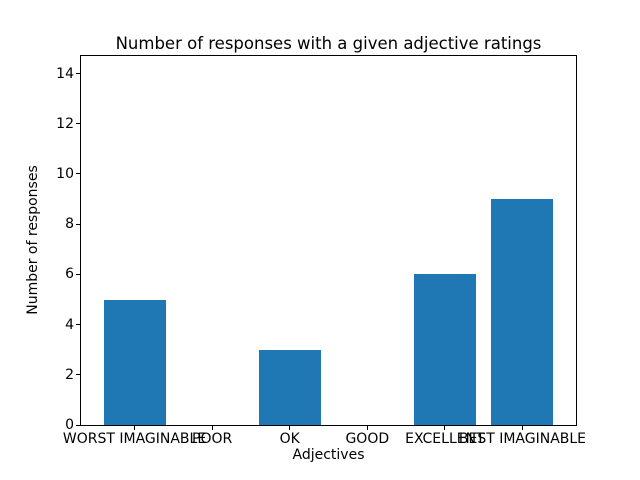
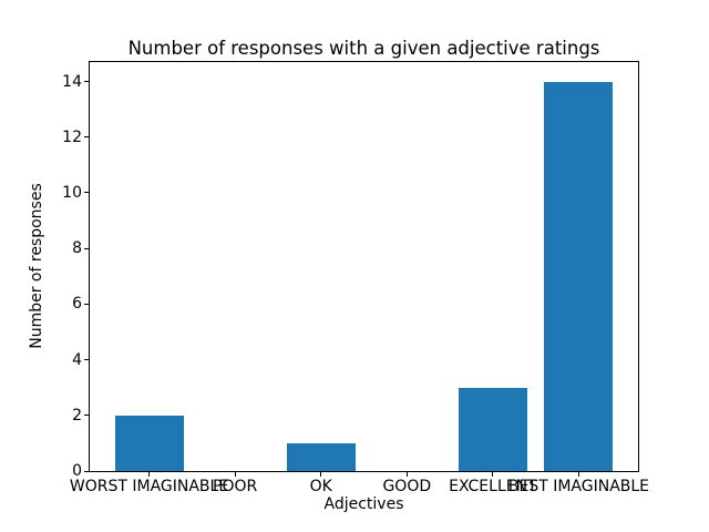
WORST IMAGINABLE: 5 -> 2
OK: 3 -> 1
EXCELLENT: 6 -> 3
BEST IMAGINABLE: 9 -> 14
